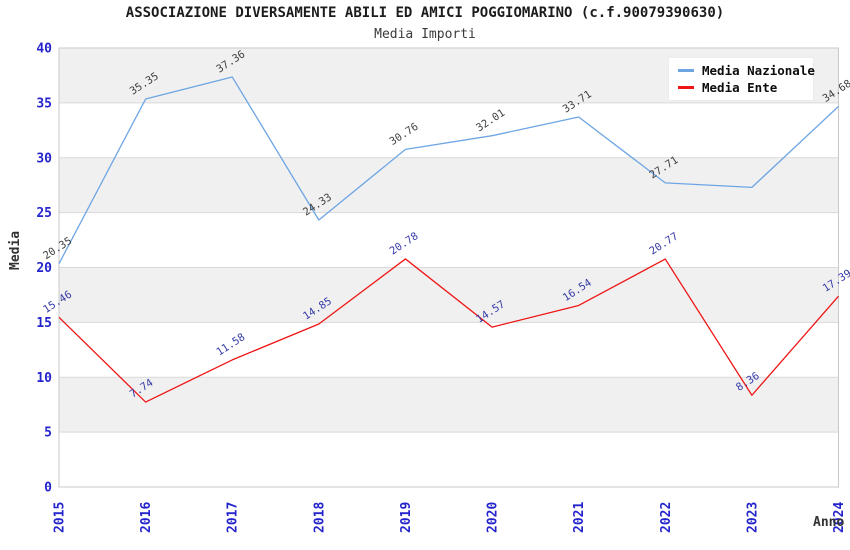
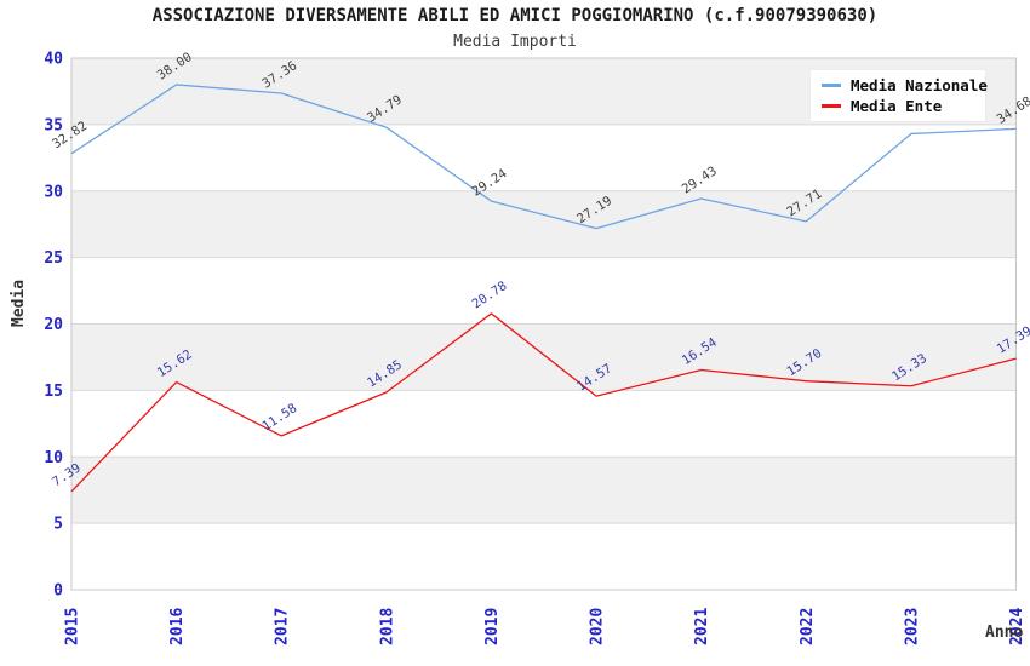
Media Nazionale/2015: 20.35 -> 32.82
Media Ente/2015: 15.46 -> 7.39
Media Nazionale/2016: 35.35 -> 38.00
Media Ente/2016: 7.74 -> 15.62
Media Nazionale/2018: 24.33 -> 34.79
Media Nazionale/2019: 30.76 -> 29.24
Media Nazionale/2020: 32.01 -> 27.19
Media Nazionale/2021: 33.71 -> 29.43
Media Ente/2022: 20.77 -> 15.70
Media Nazionale/2023: 27.3 -> 34.3
Media Ente/2023: 8.36 -> 15.33
